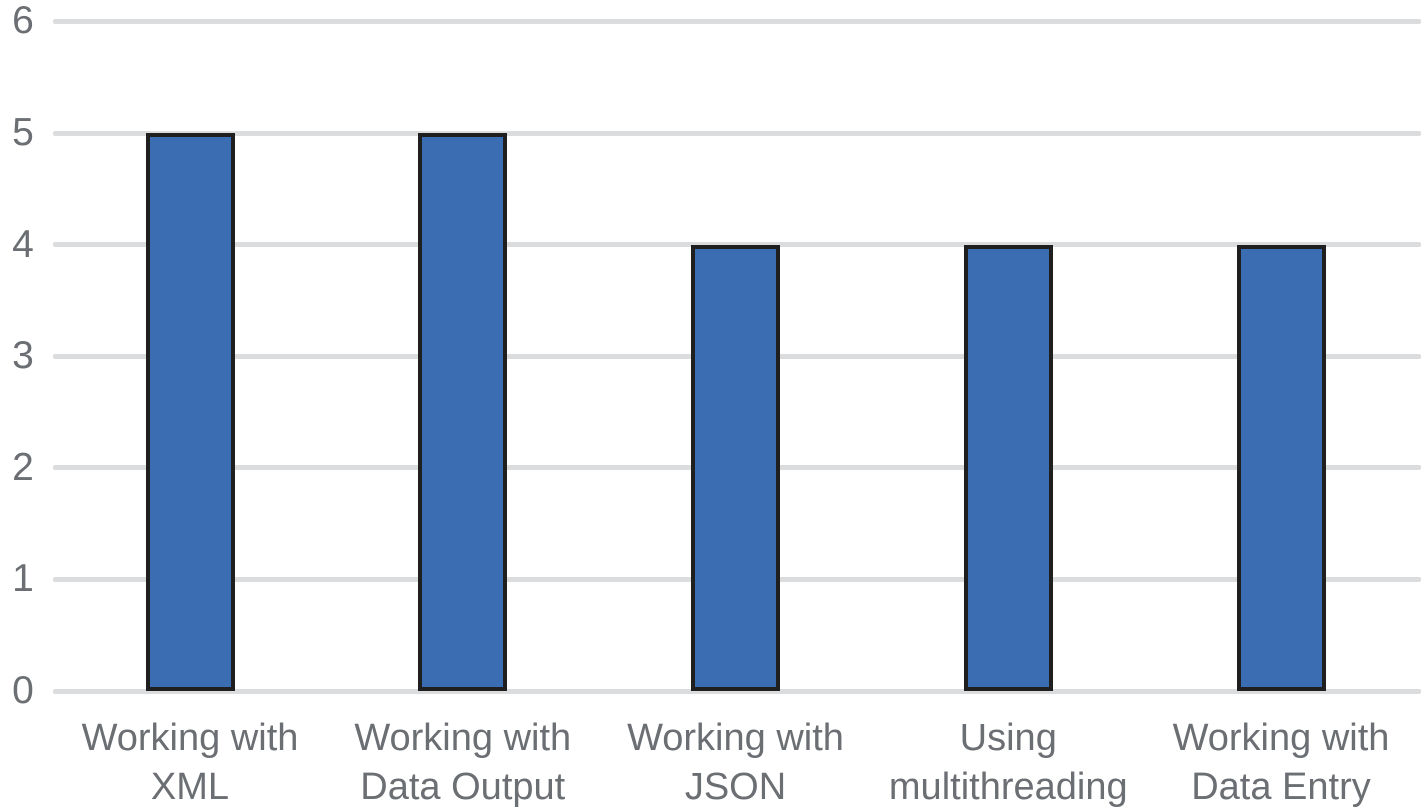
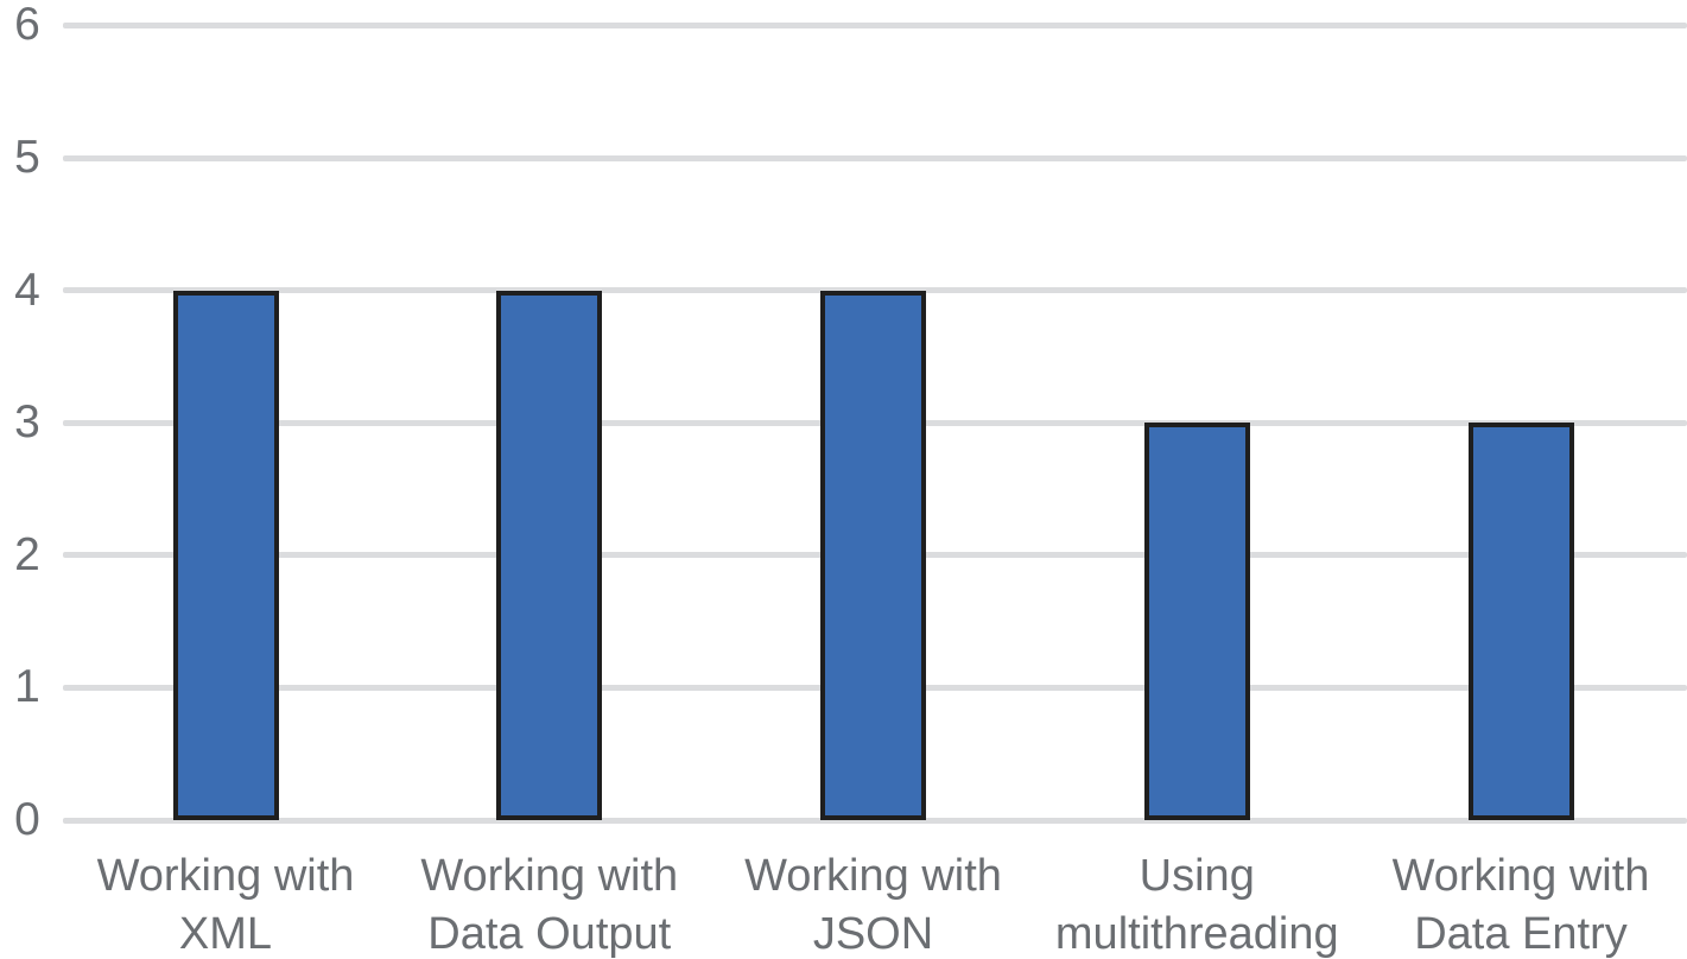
Working with XML: 5 -> 4
Working with Data Output: 5 -> 4
Using multithreading: 4 -> 3
Working with Data Entry: 4 -> 3
